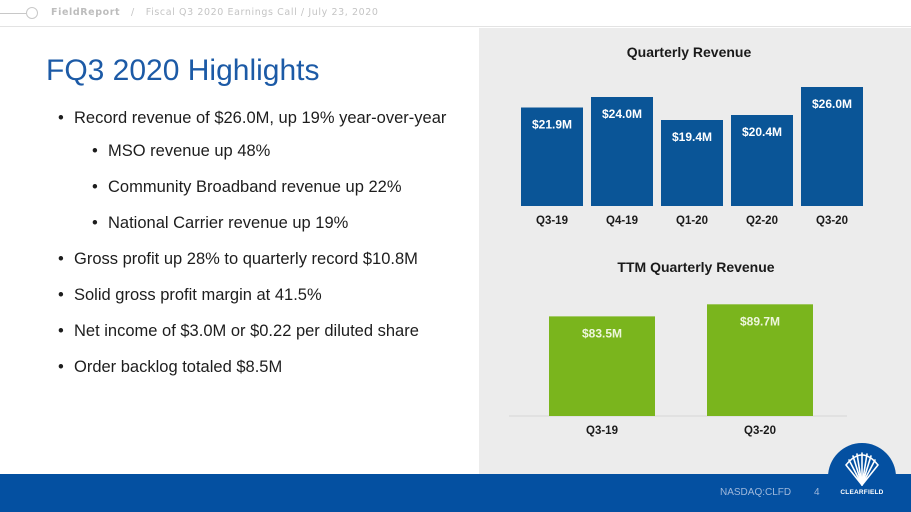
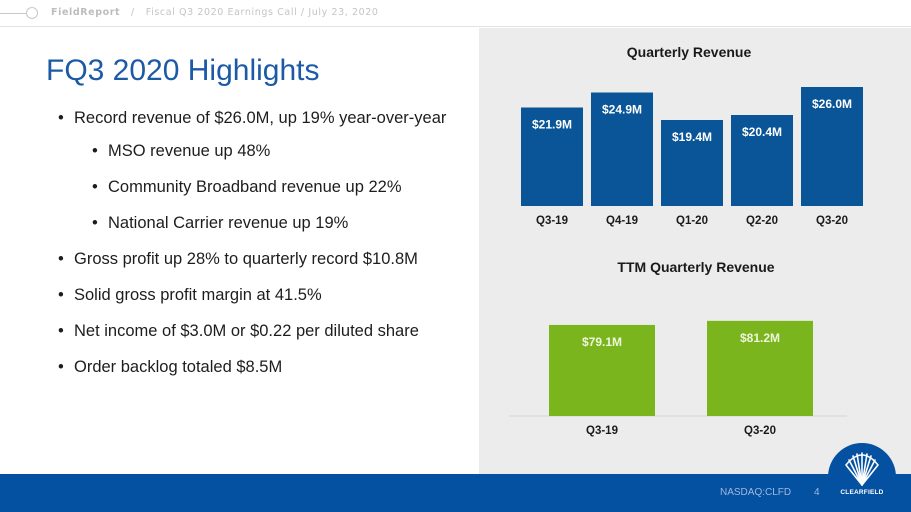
Quarterly Revenue/Q4-19: $24.0M -> $24.9M
TTM Quarterly Revenue/Q3-19: $83.5M -> $79.1M
TTM Quarterly Revenue/Q3-20: $89.7M -> $81.2M
